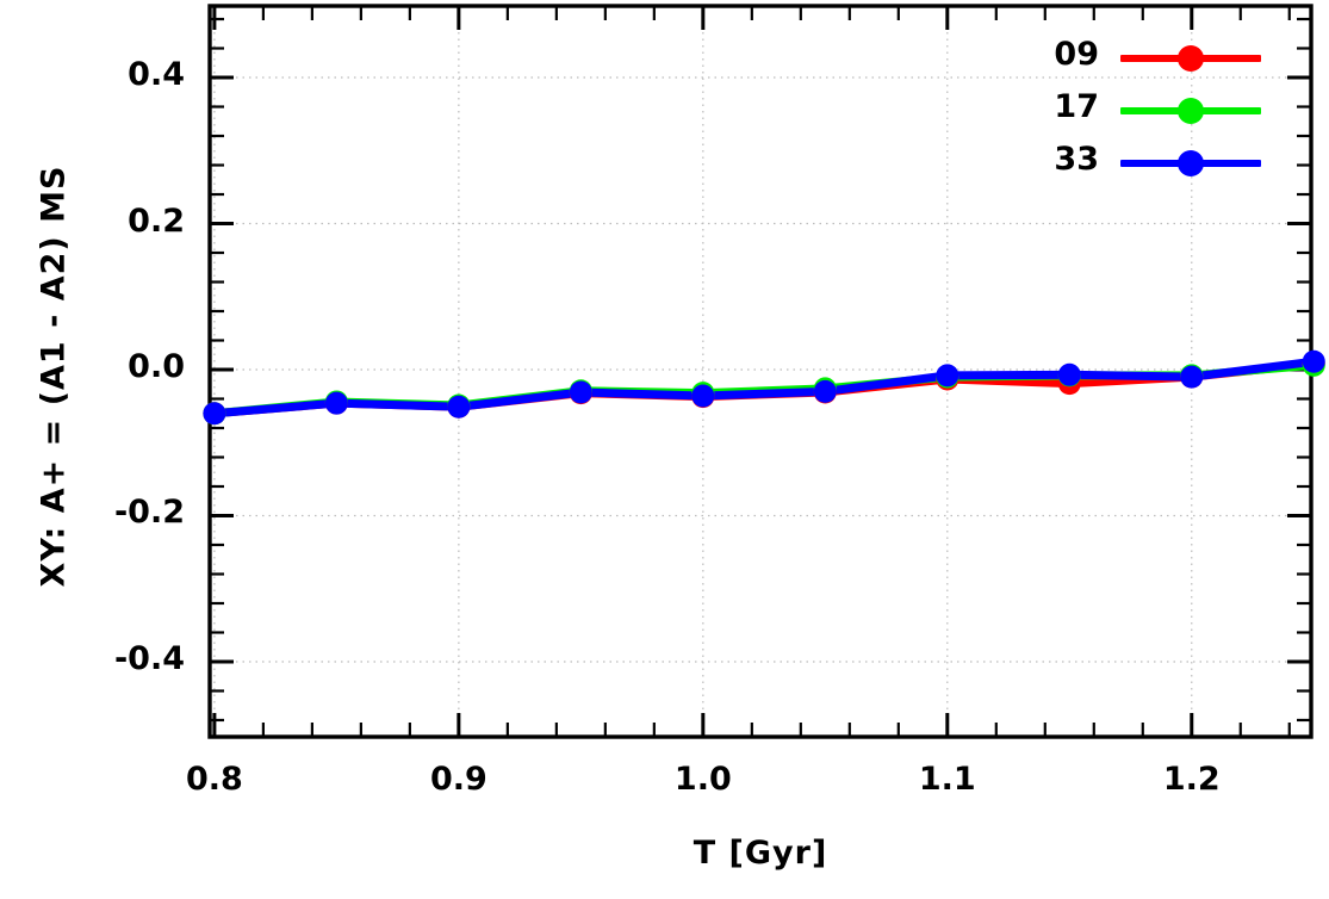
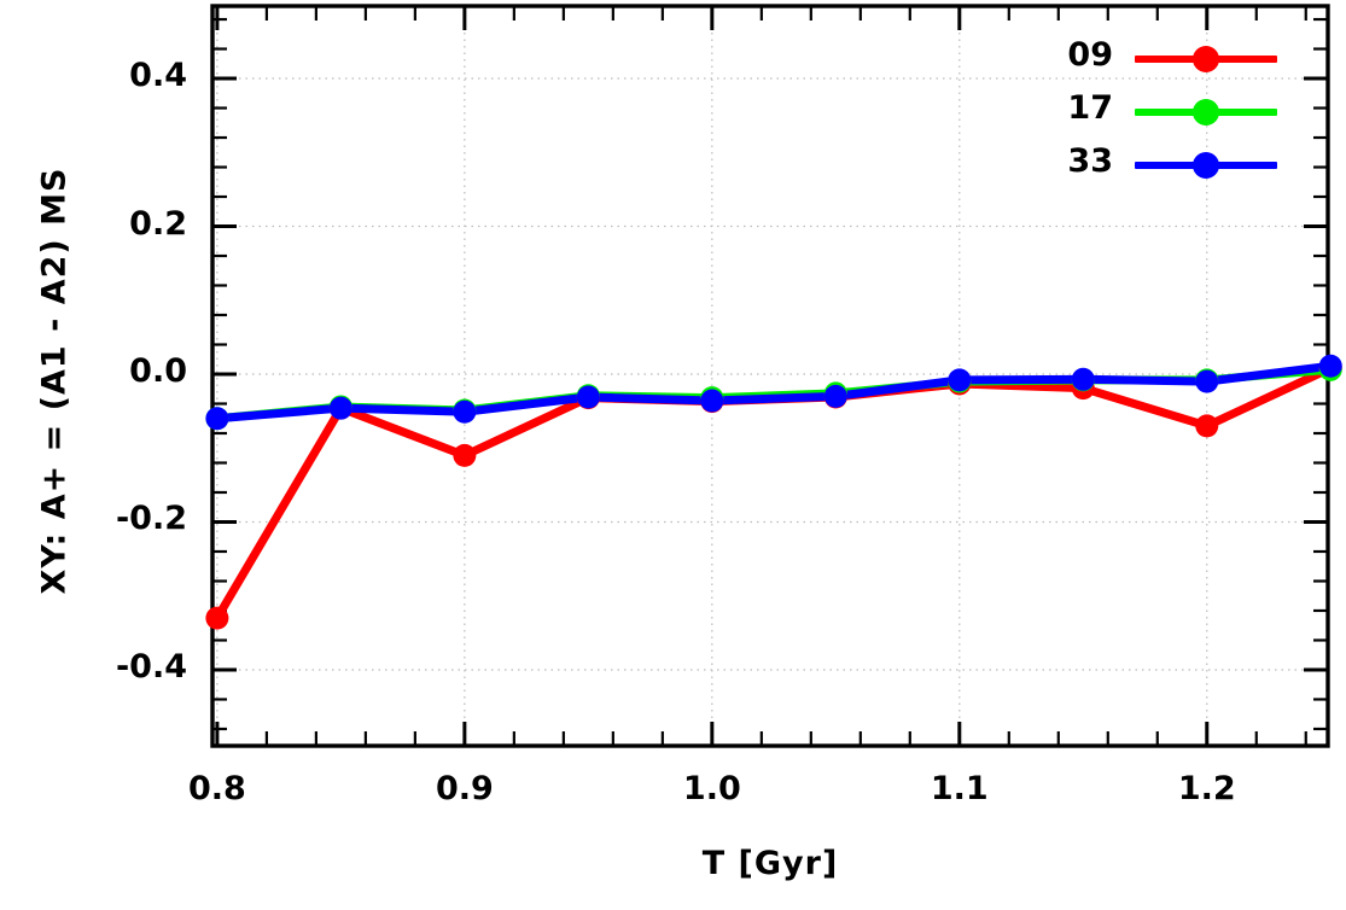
09/0.8: -0.06 -> -0.33
09/0.9: -0.05 -> -0.11
09/1.2: -0.01 -> -0.07
